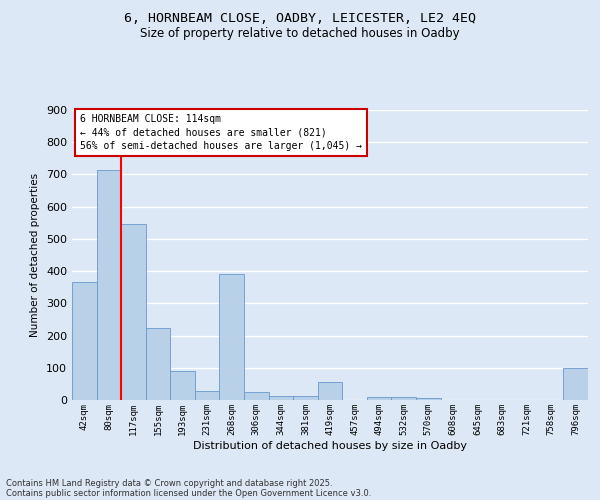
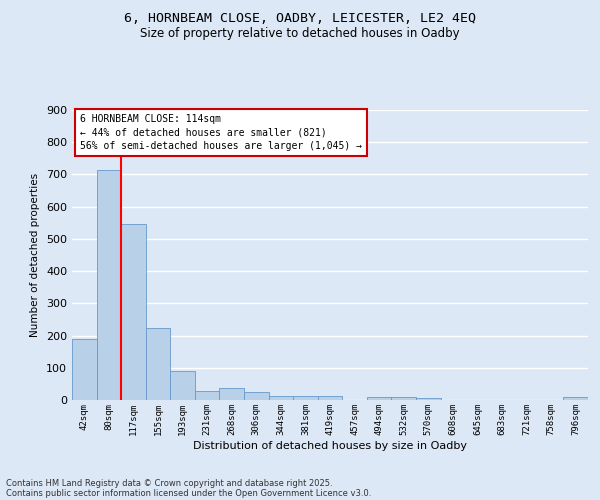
42sqm: 365 -> 190
268sqm: 390 -> 37
419sqm: 55 -> 12
796sqm: 100 -> 10
